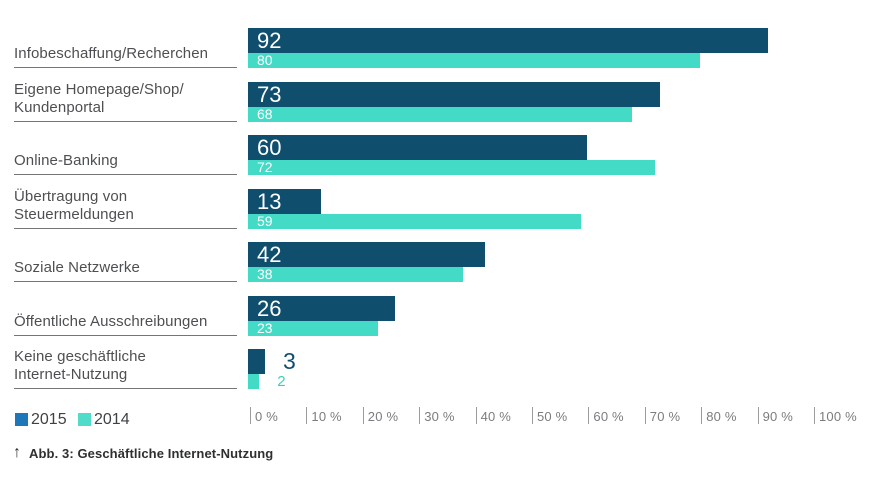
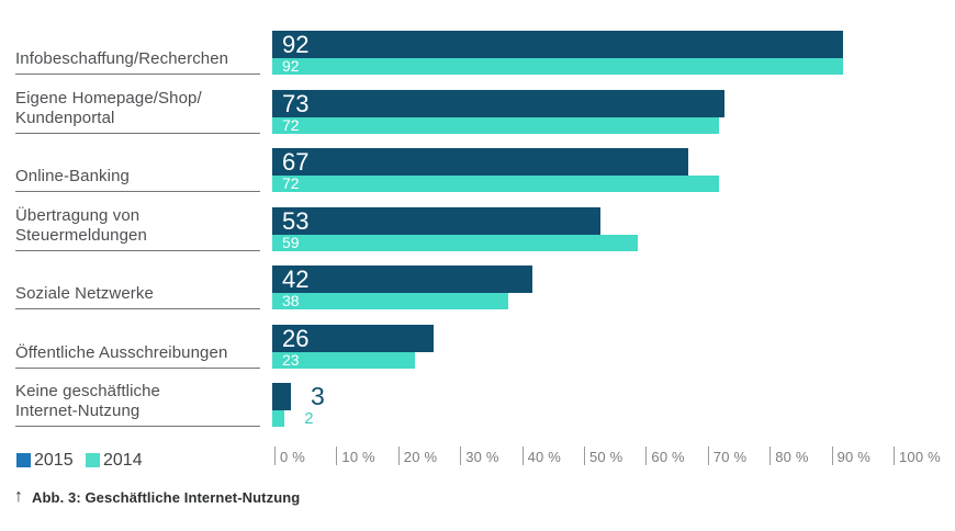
2014/Infobeschaffung/Recherchen: 80 -> 92
2014/Eigene Homepage/Shop/ Kundenportal: 68 -> 72
2015/Online-Banking: 60 -> 67
2015/Übertragung von Steuermeldungen: 13 -> 53
